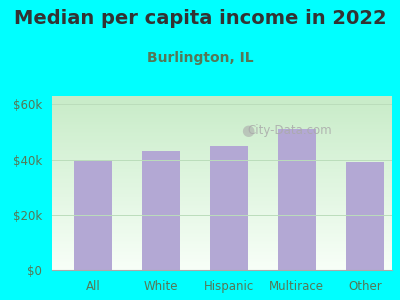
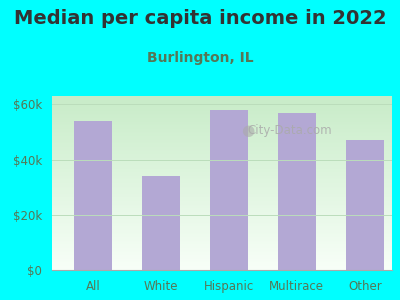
All: $40k -> $54k
White: $43k -> $34k
Hispanic: $45k -> $58k
Multirace: $51k -> $57k
Other: $39k -> $47k
